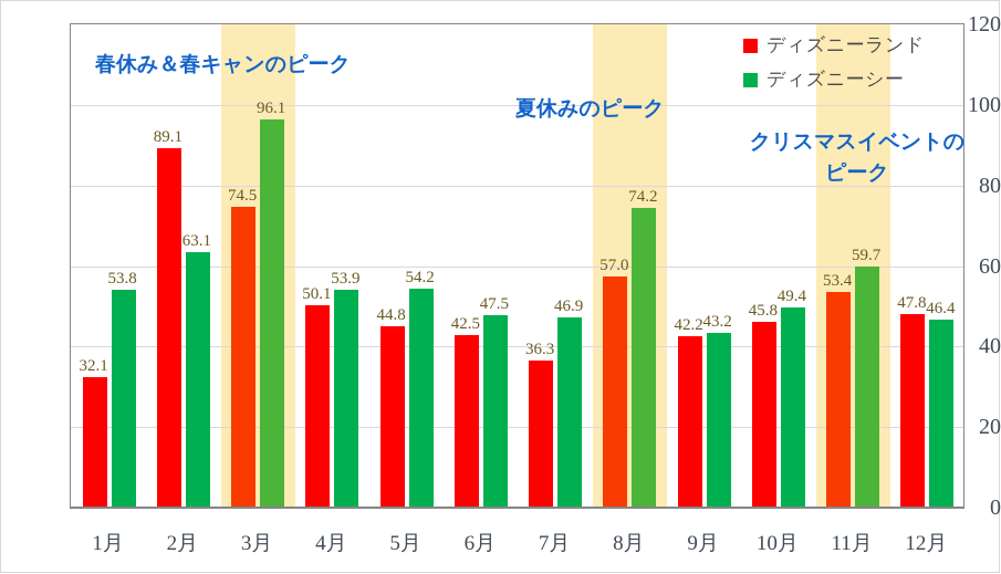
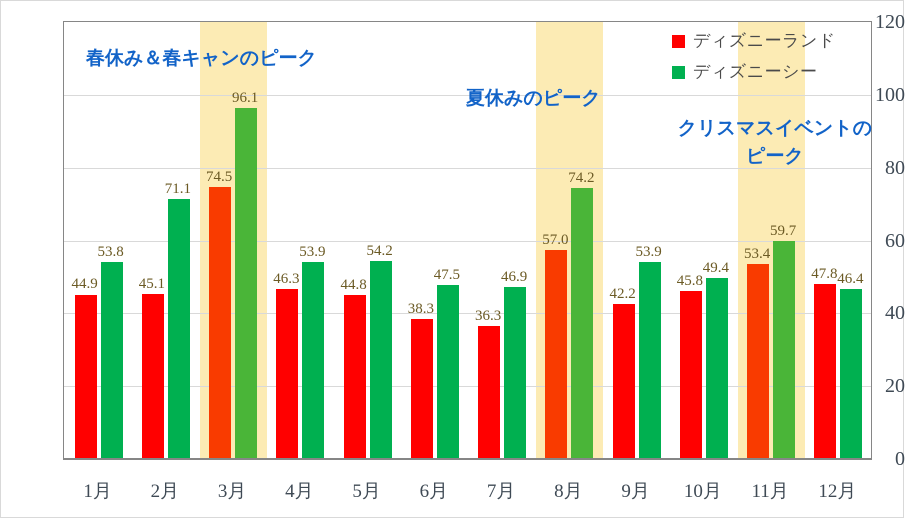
ディズニーランド/1月: 32.1 -> 44.9
ディズニーランド/2月: 89.1 -> 45.1
ディズニーシー/2月: 63.1 -> 71.1
ディズニーランド/4月: 50.1 -> 46.3
ディズニーランド/6月: 42.5 -> 38.3
ディズニーシー/9月: 43.2 -> 53.9
